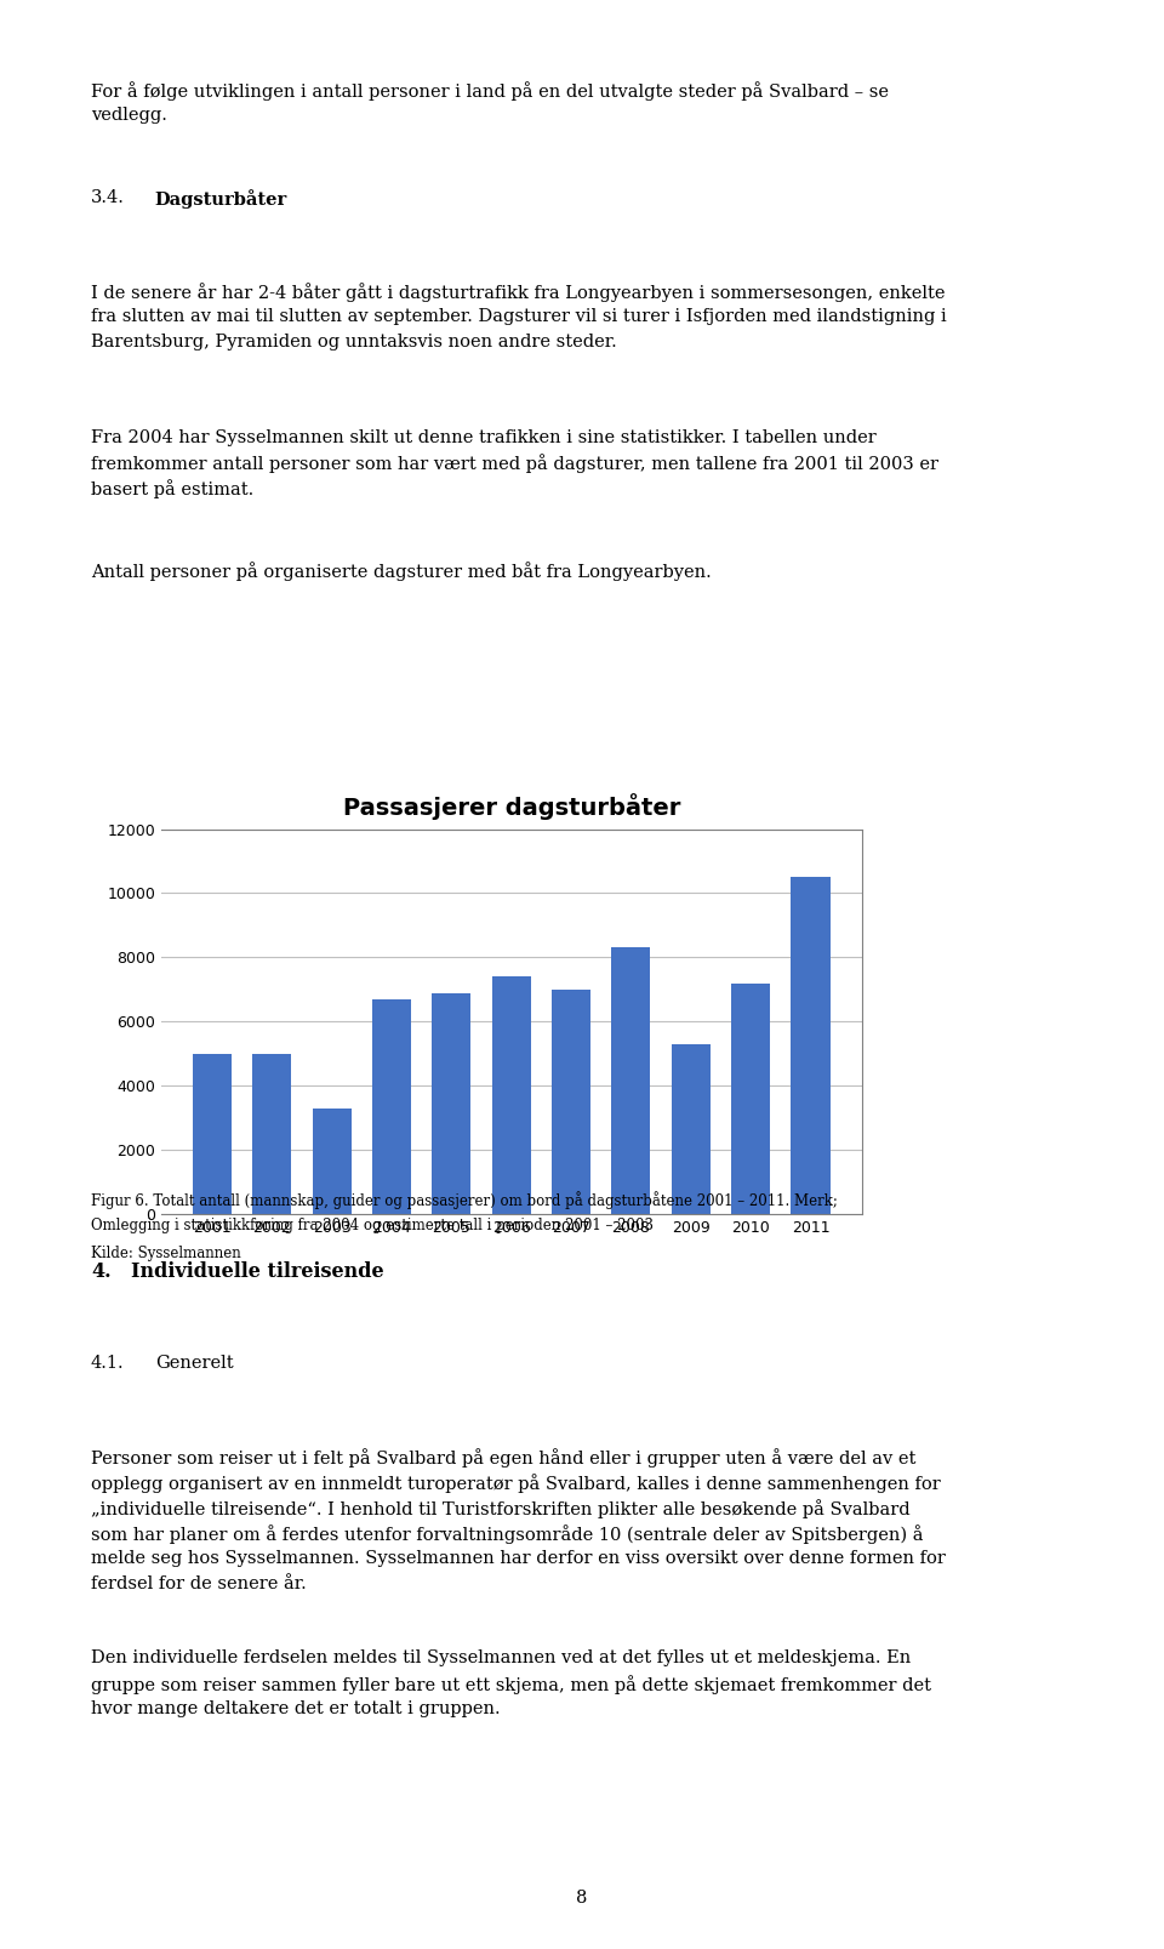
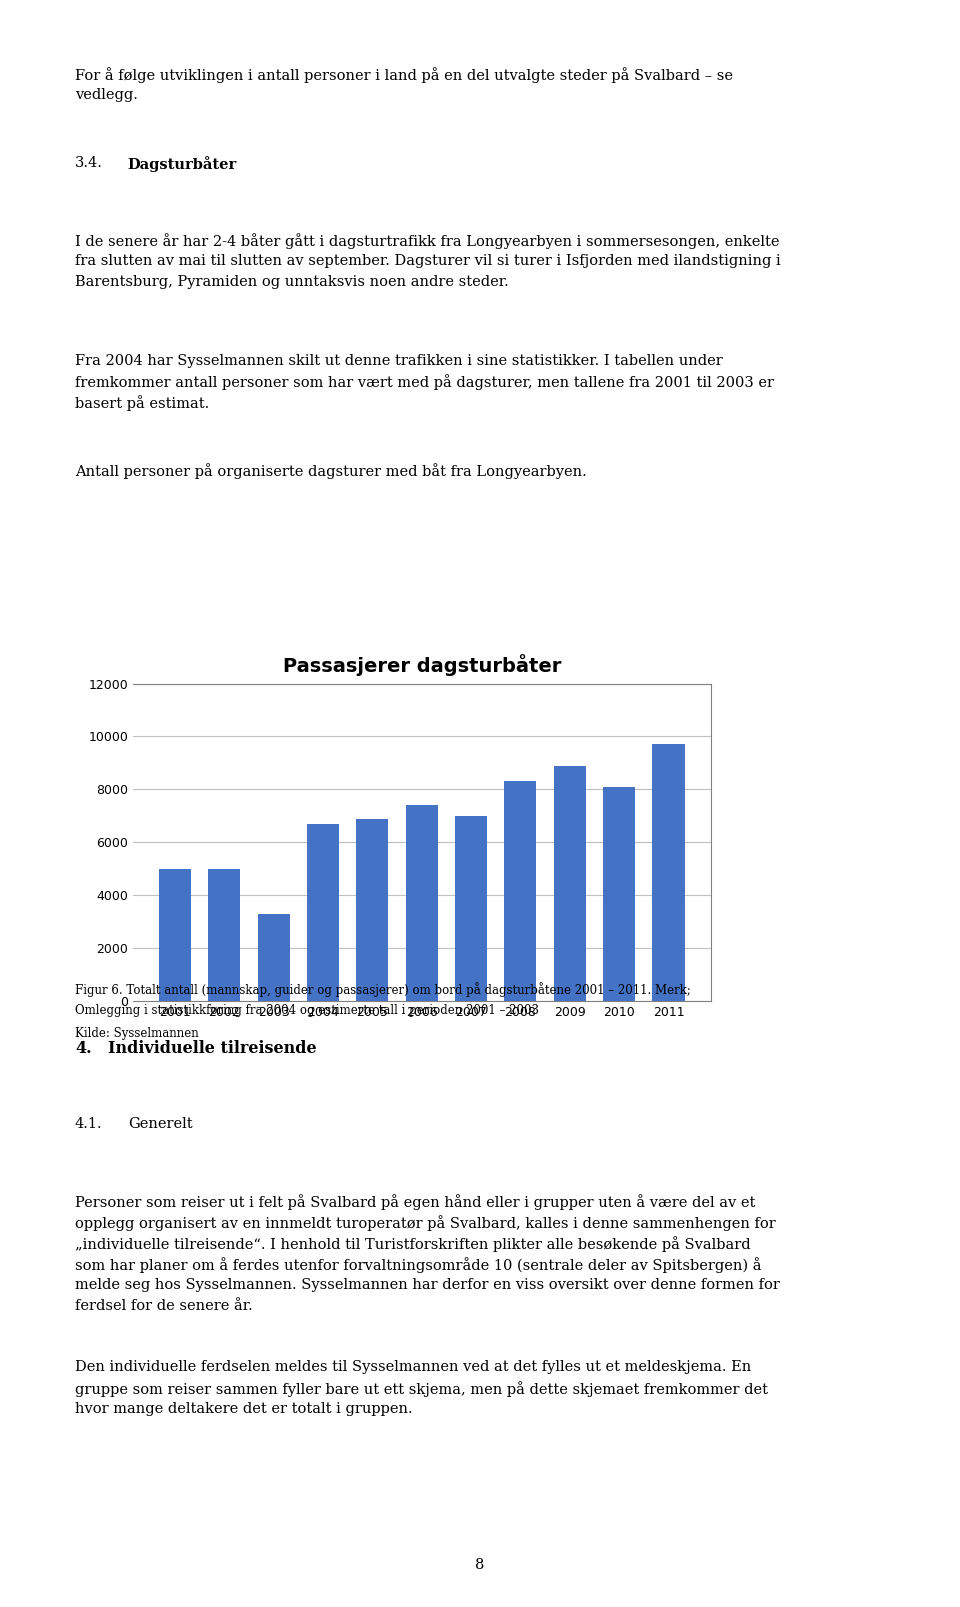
2009: 5300 -> 8900
2010: 7200 -> 8100
2011: 10500 -> 9700
